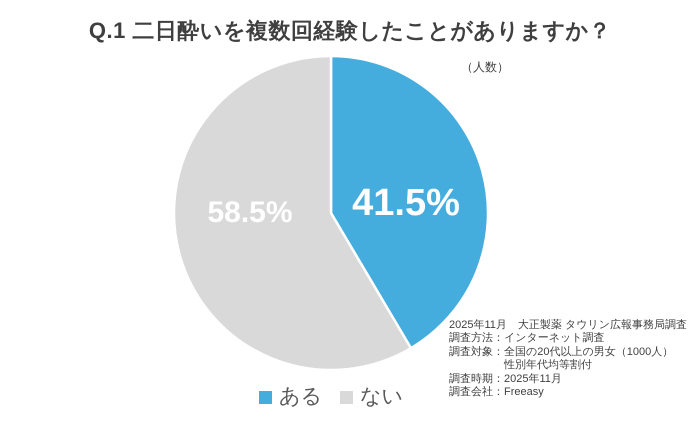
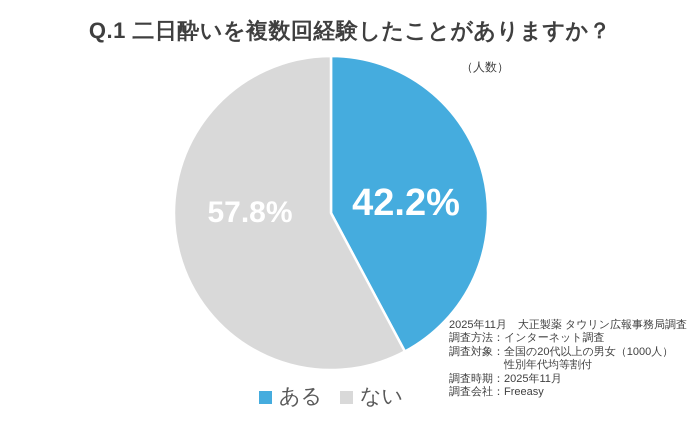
ある: 41.5% -> 42.2%
ない: 58.5% -> 57.8%
